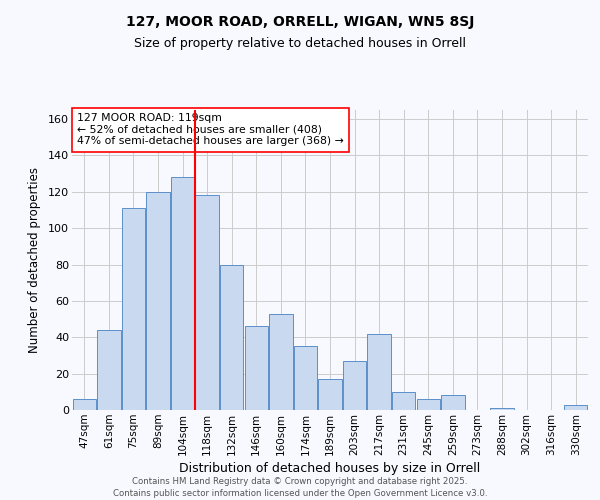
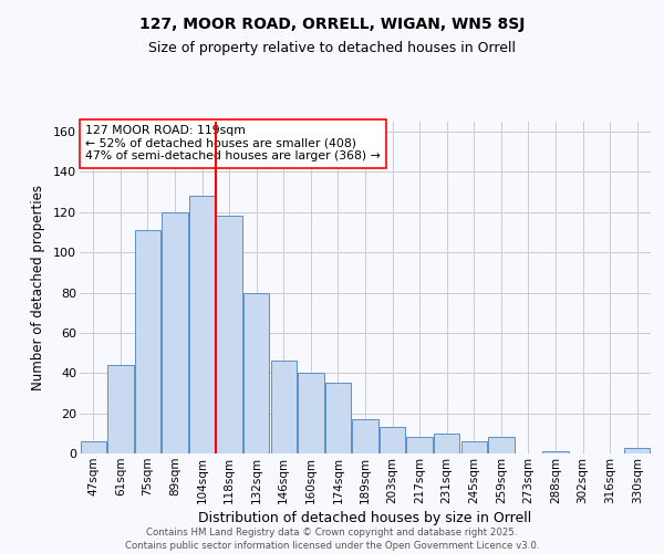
160sqm: 53 -> 40
203sqm: 27 -> 13
217sqm: 42 -> 8
